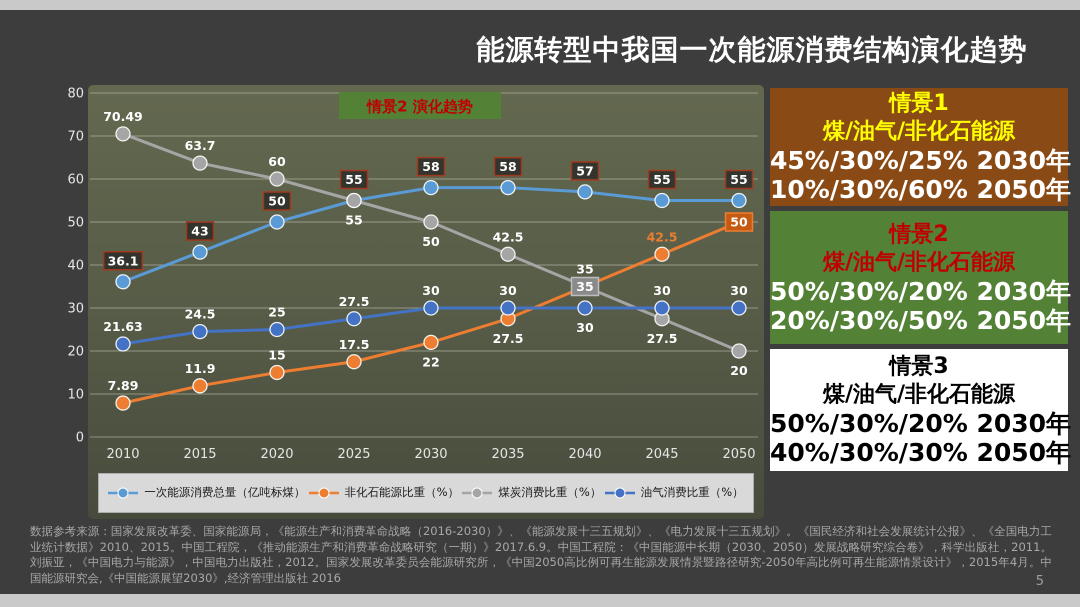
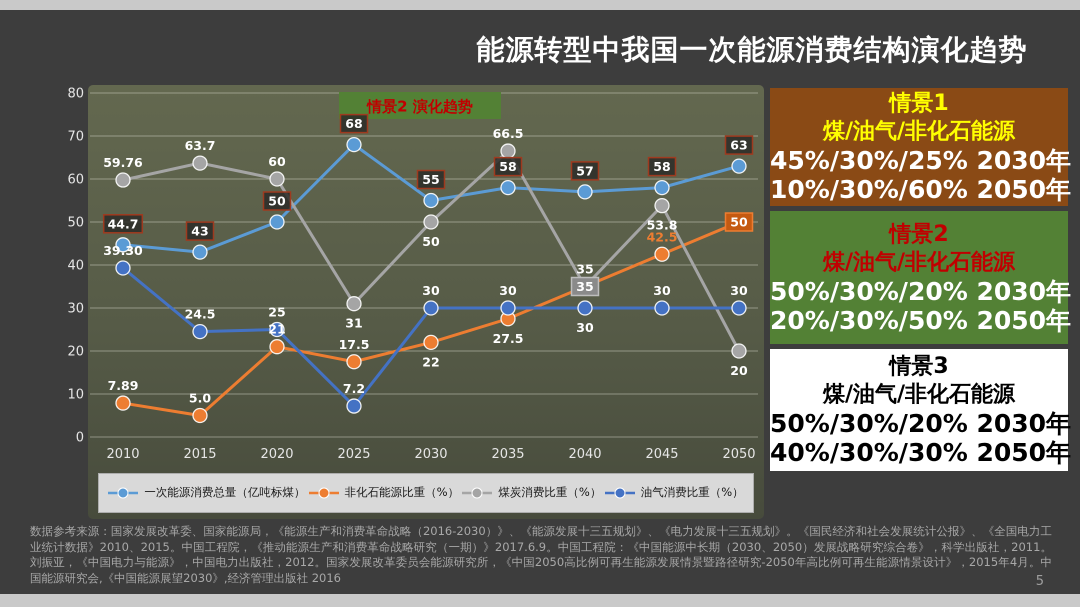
一次能源消费总量（亿吨标煤）/2010: 36.1 -> 44.7
煤炭消费比重（%）/2010: 70.49 -> 59.76
油气消费比重（%）/2010: 21.63 -> 39.30
非化石能源比重（%）/2015: 11.9 -> 5.0
非化石能源比重（%）/2020: 15 -> 21
一次能源消费总量（亿吨标煤）/2025: 55 -> 68
煤炭消费比重（%）/2025: 55 -> 31
油气消费比重（%）/2025: 27.5 -> 7.2
一次能源消费总量（亿吨标煤）/2030: 58 -> 55
煤炭消费比重（%）/2035: 42.5 -> 66.5
一次能源消费总量（亿吨标煤）/2045: 55 -> 58
煤炭消费比重（%）/2045: 27.5 -> 53.8
一次能源消费总量（亿吨标煤）/2050: 55 -> 63
